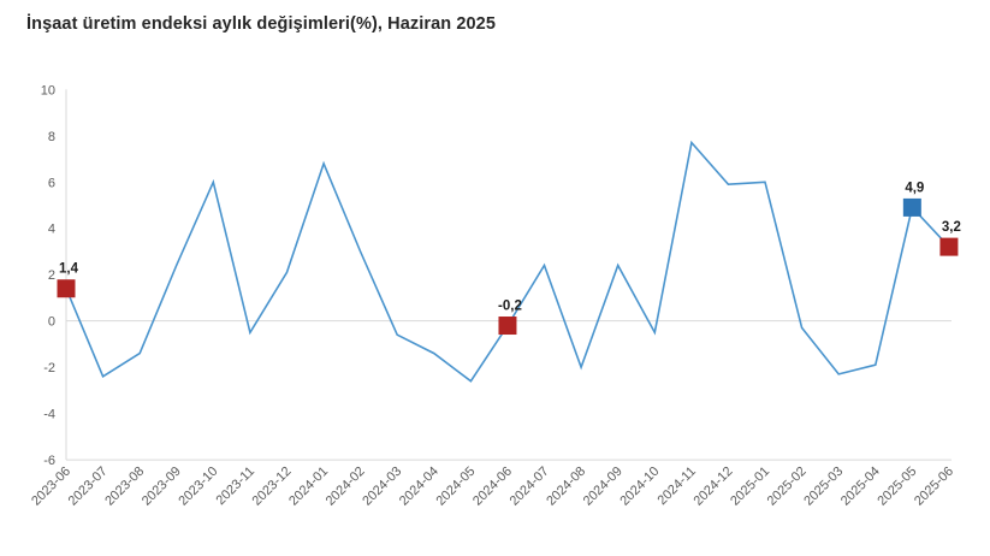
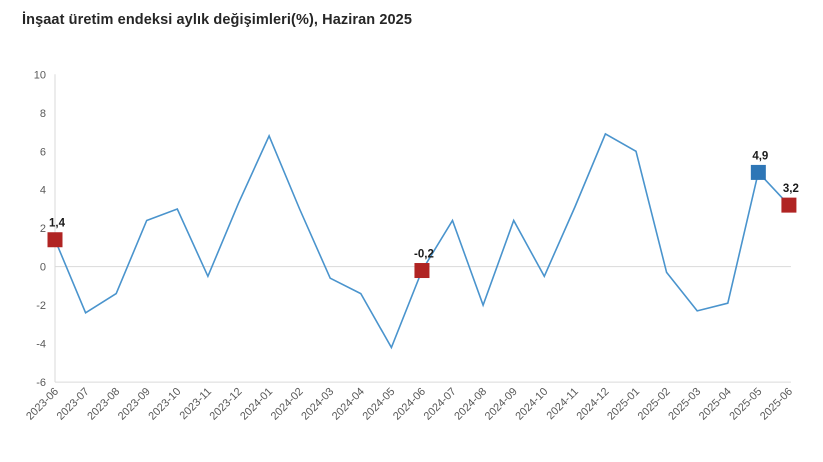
2023-10: 6.0 -> 3.0
2023-12: 2.1 -> 3.3
2024-05: -2.6 -> -4.2
2024-11: 7.7 -> 3.1
2024-12: 5.9 -> 6.9
